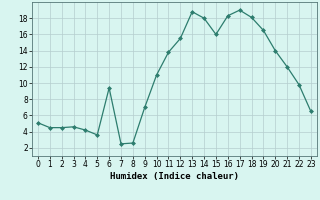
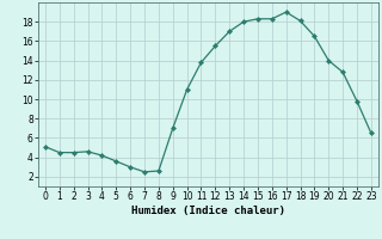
6: 9.4 -> 3.0
13: 18.8 -> 17.0
15: 16.0 -> 18.3
21: 12.0 -> 12.8
